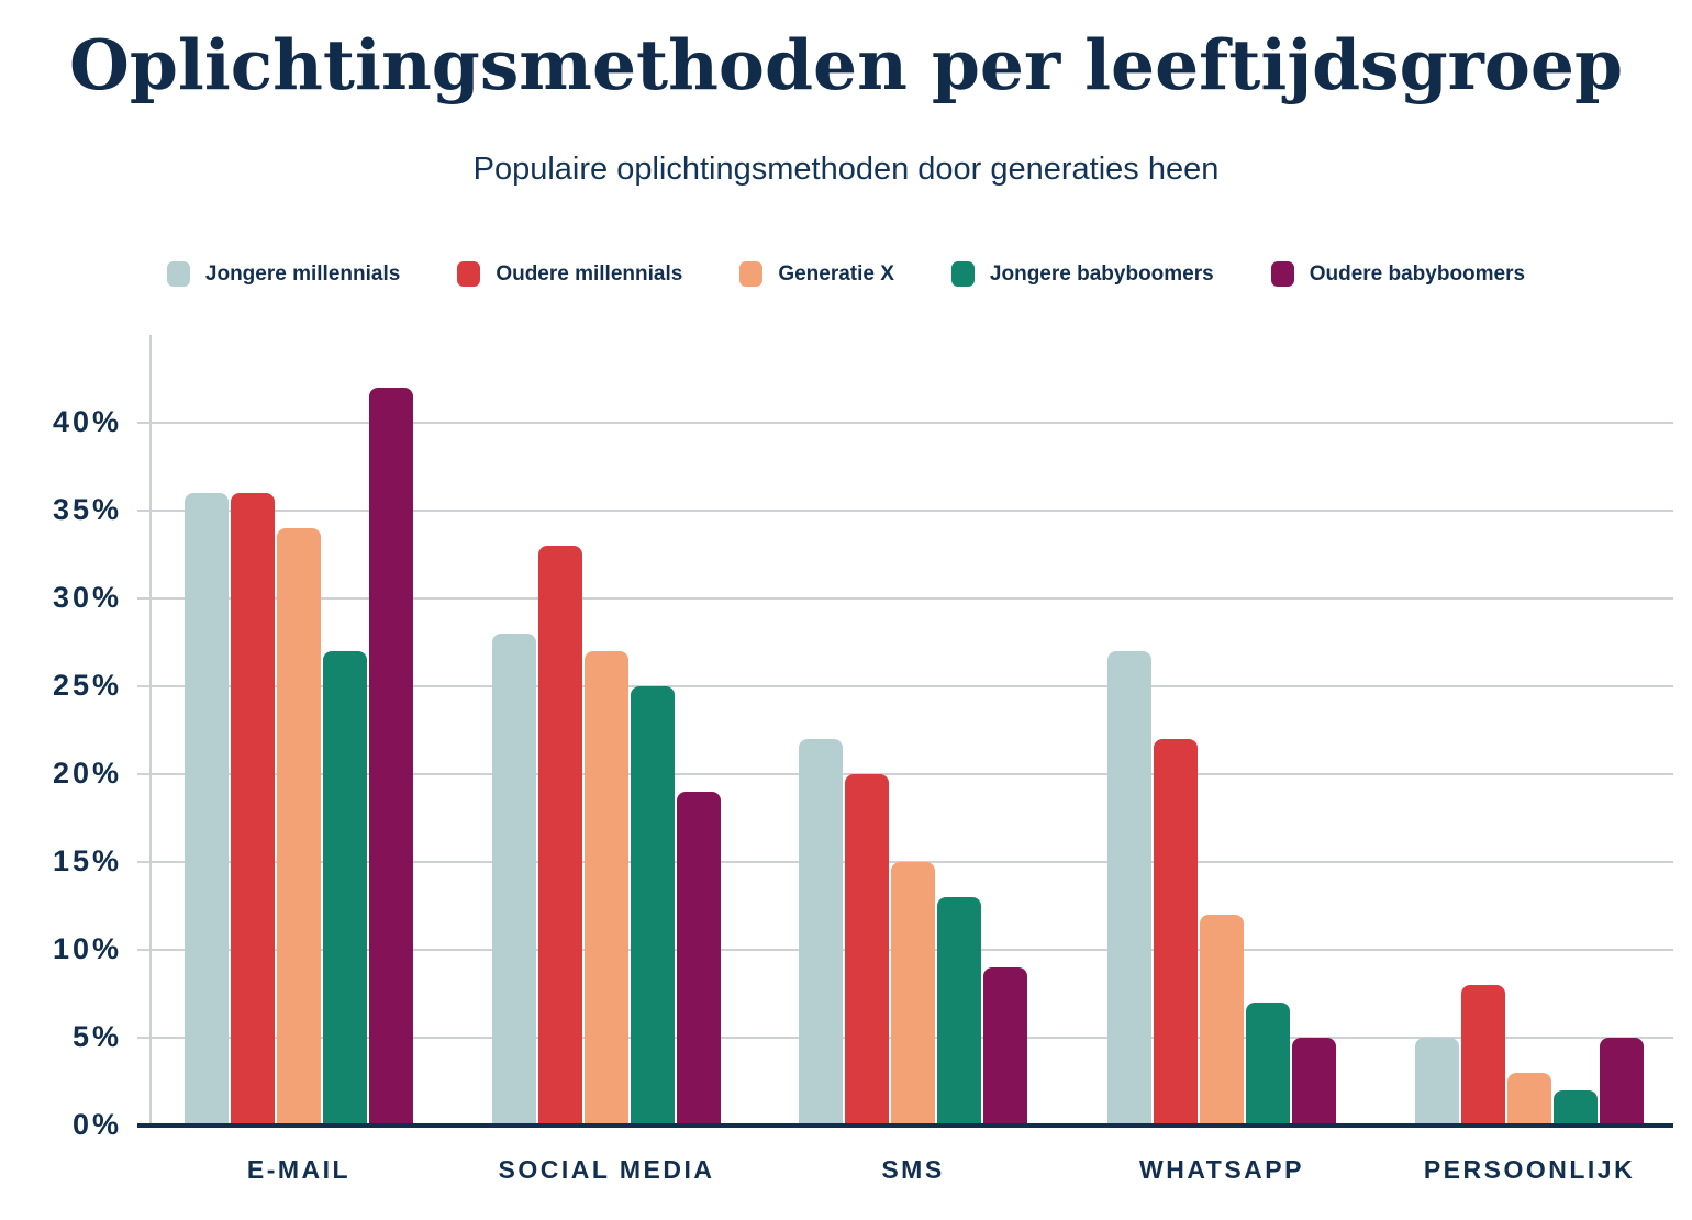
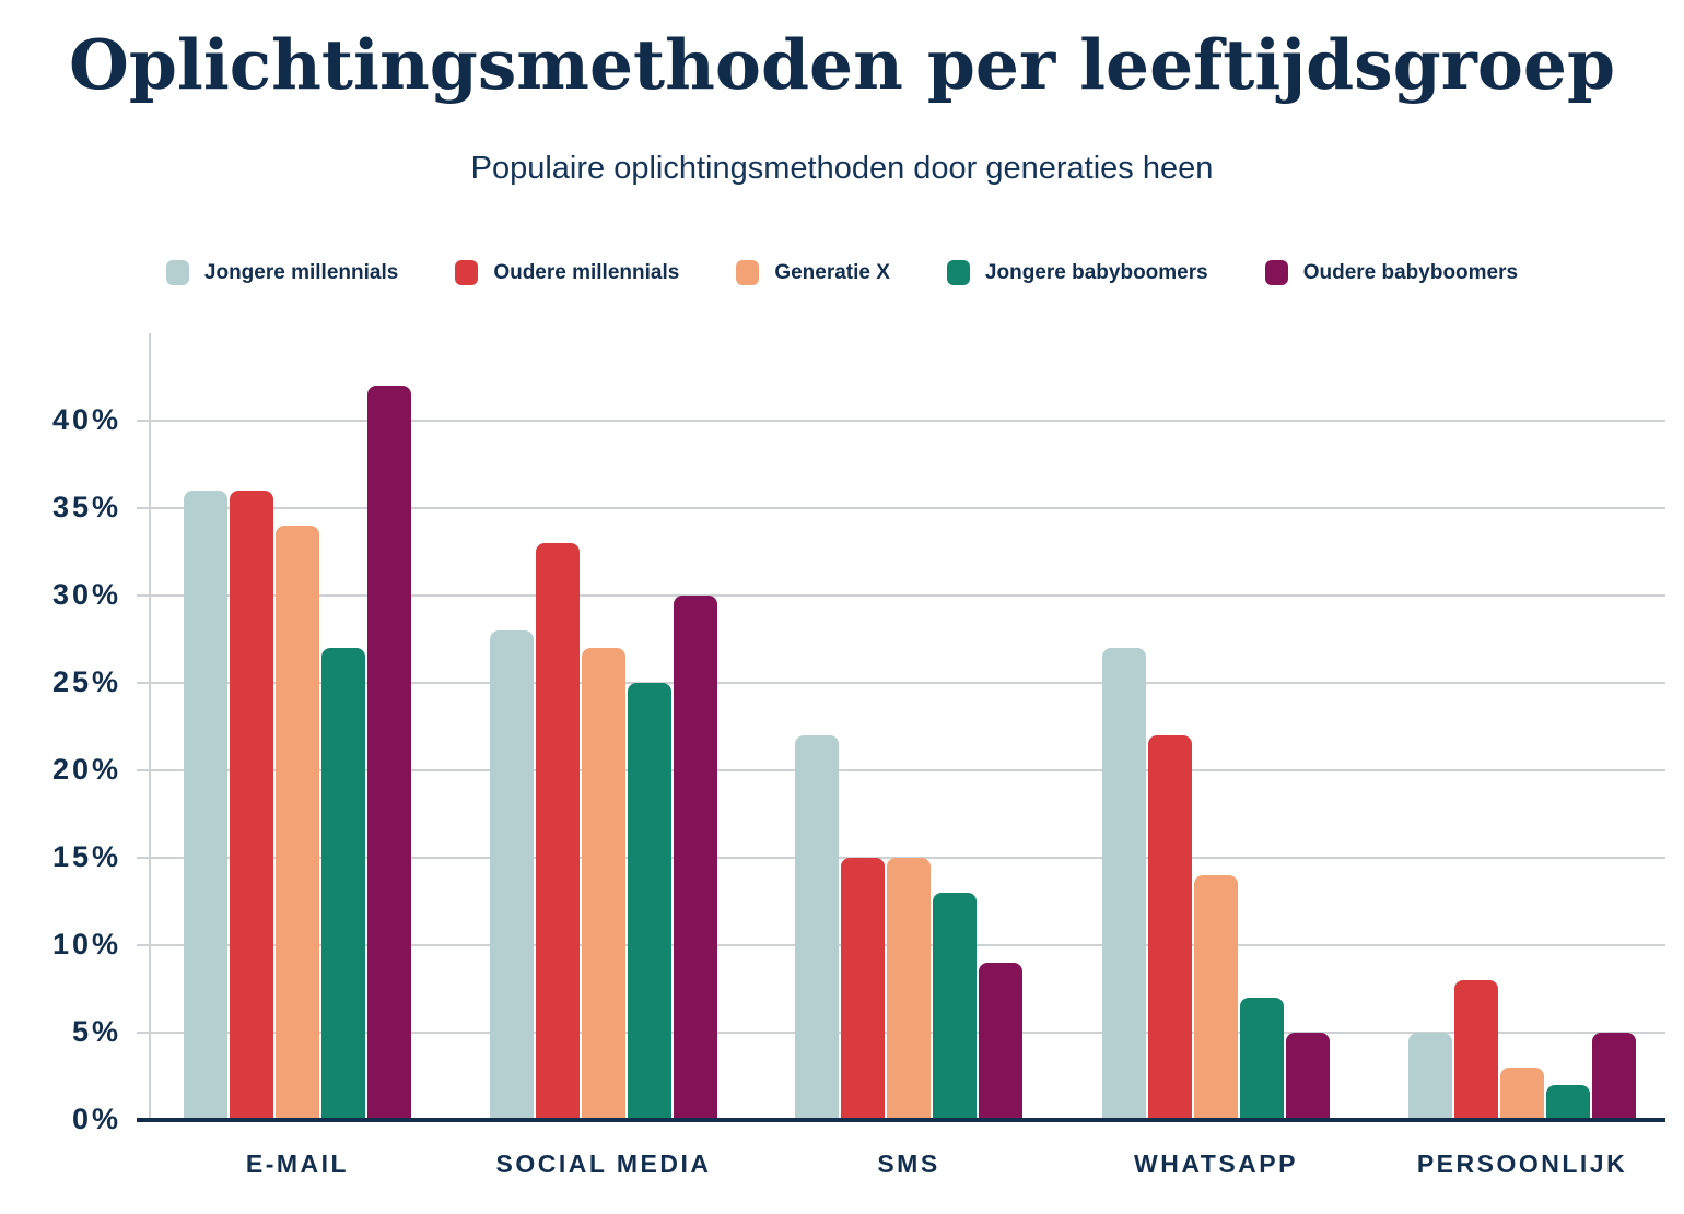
Oudere babyboomers/SOCIAL MEDIA: 19% -> 30%
Oudere millennials/SMS: 20% -> 15%
Generatie X/WHATSAPP: 12% -> 14%
